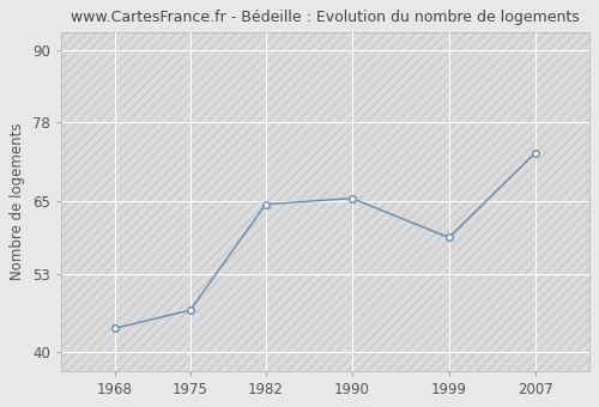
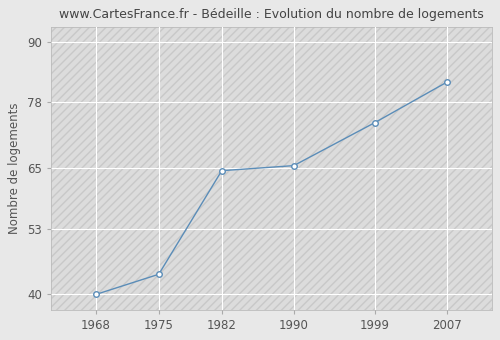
1968: 44.0 -> 40.0
1975: 47.0 -> 44.0
1999: 59.0 -> 74.0
2007: 73.0 -> 82.0
